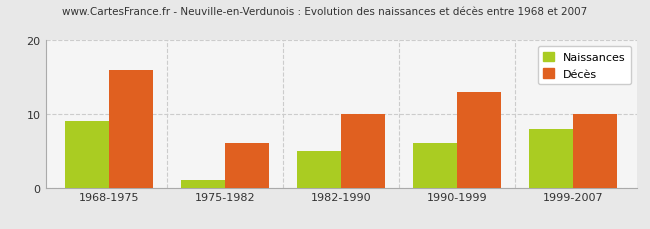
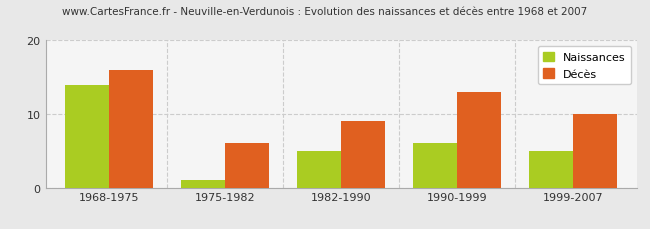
Naissances/1968-1975: 9 -> 14
Décès/1982-1990: 10 -> 9
Naissances/1999-2007: 8 -> 5
